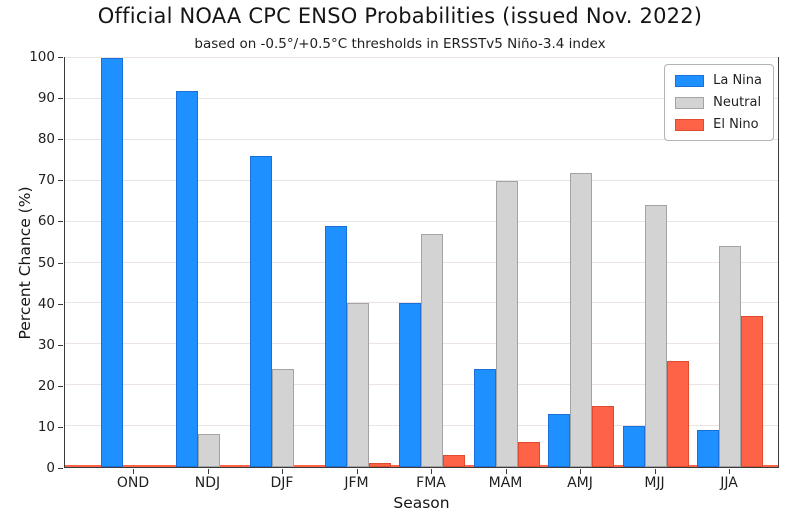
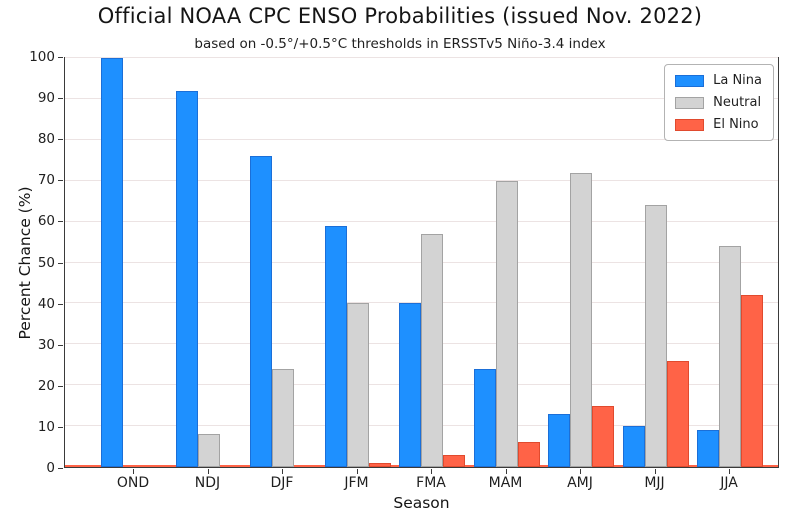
El Nino/JJA: 37 -> 42
